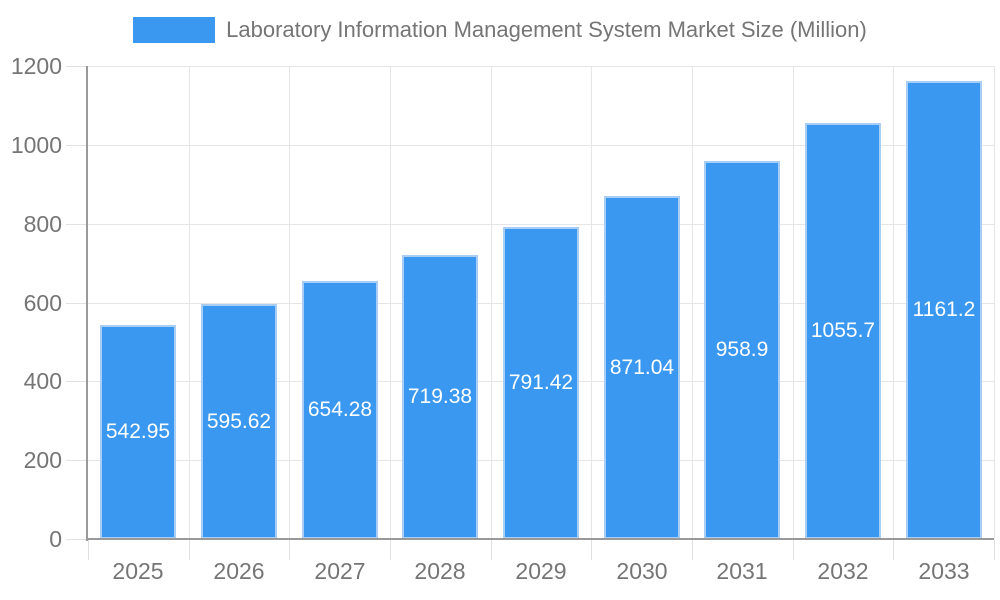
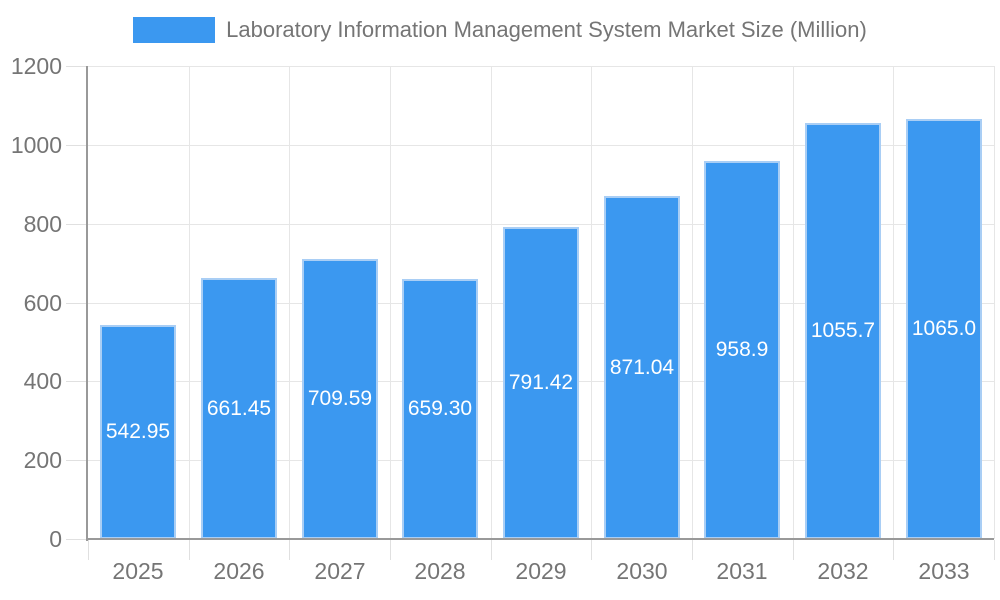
2026: 595.62 -> 661.45
2027: 654.28 -> 709.59
2028: 719.38 -> 659.30
2033: 1161.2 -> 1065.0
